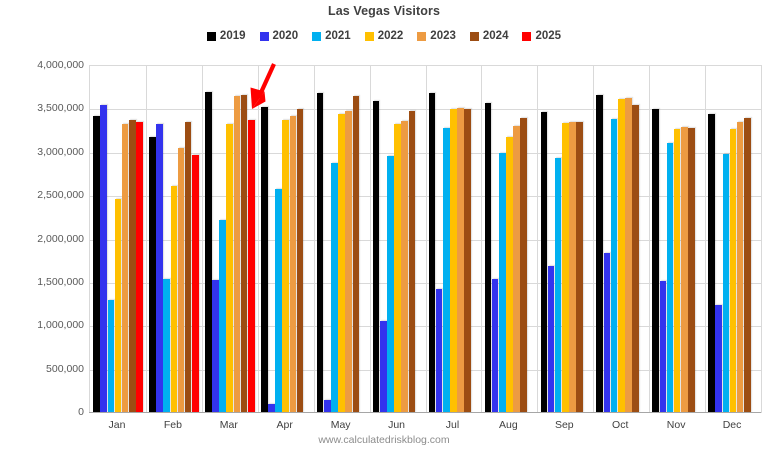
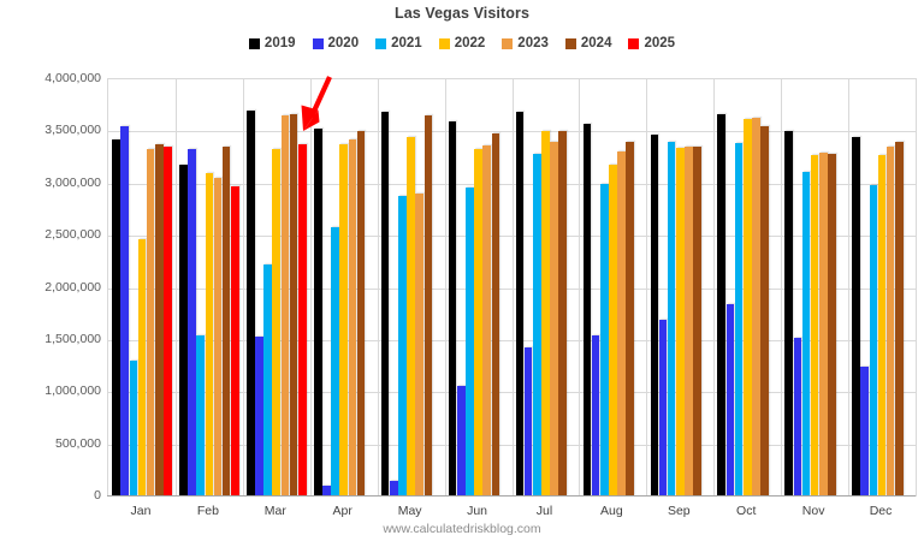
2022/Feb: 2600000 -> 3100000
2023/May: 3500000 -> 2900000
2023/Jul: 3500000 -> 3400000
2021/Sep: 2900000 -> 3400000
